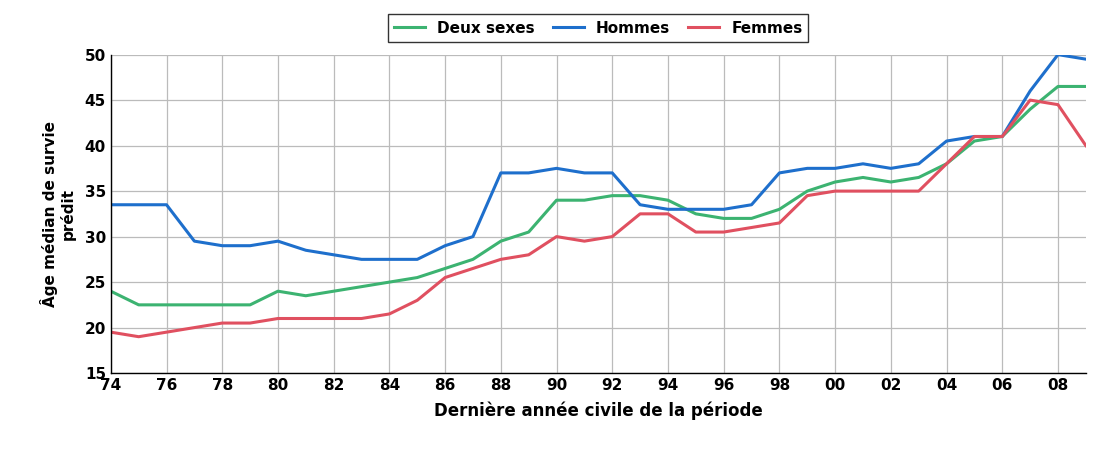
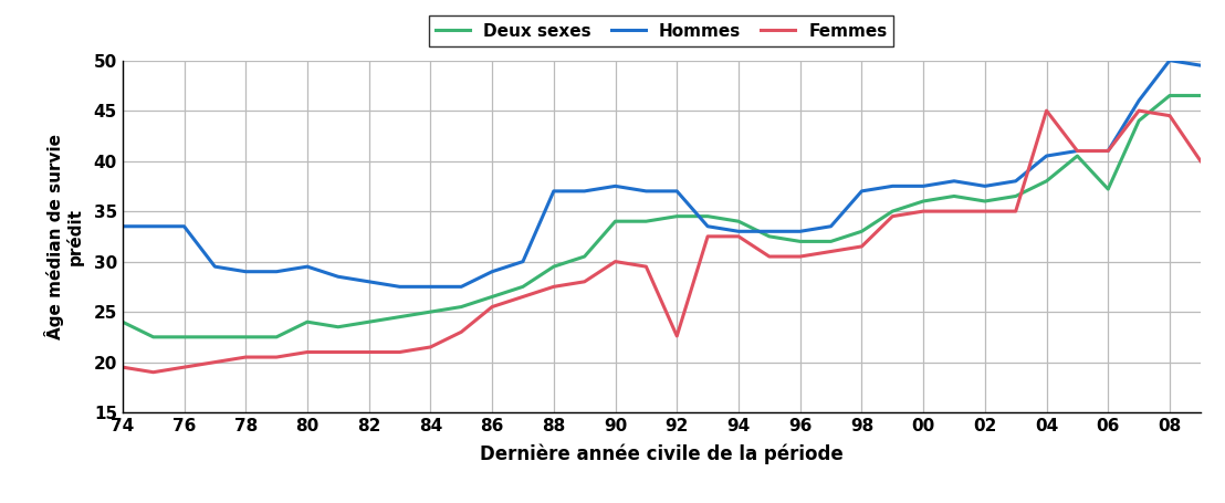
Femmes/92: 30.0 -> 22.6
Femmes/04: 38.0 -> 45.0
Deux sexes/06: 41.0 -> 37.2
